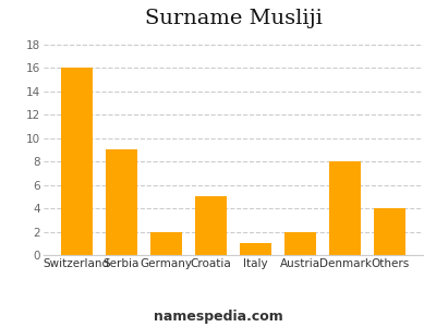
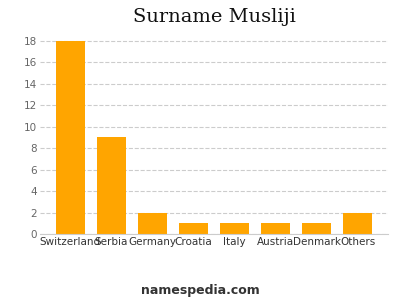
Switzerland: 16 -> 18
Croatia: 5 -> 1
Austria: 2 -> 1
Denmark: 8 -> 1
Others: 4 -> 2
